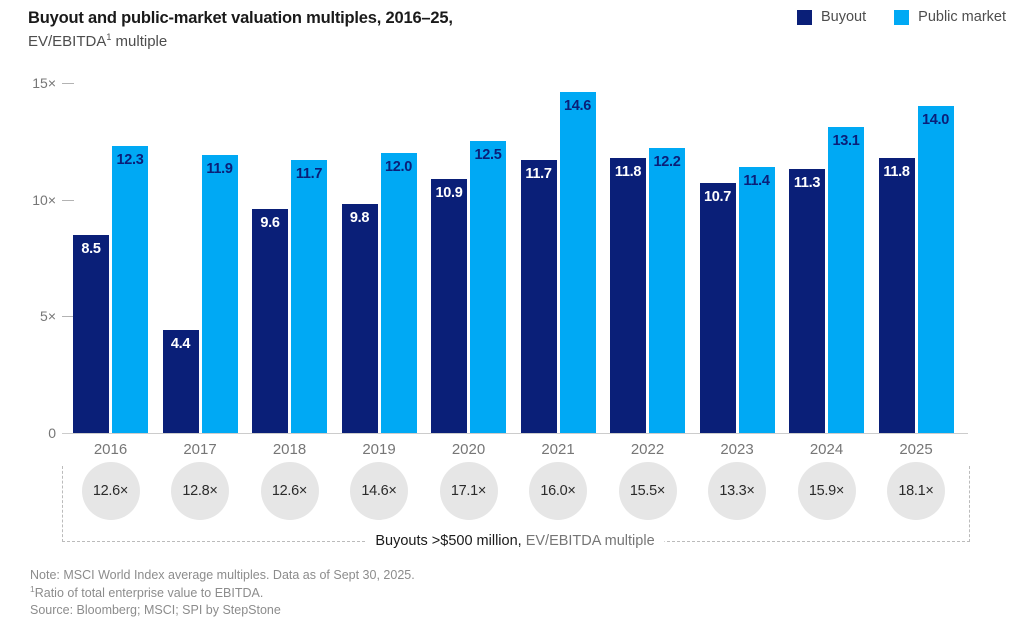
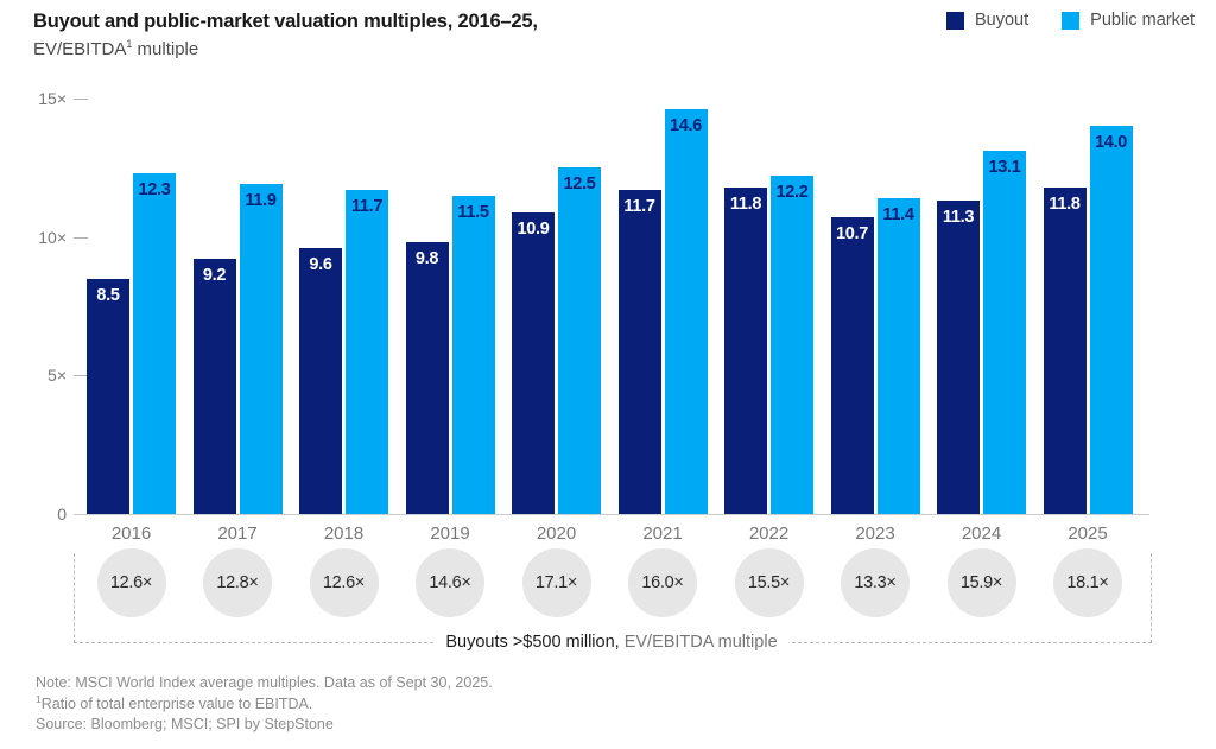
Buyout/2017: 4.4 -> 9.2
Public market/2019: 12.0 -> 11.5
